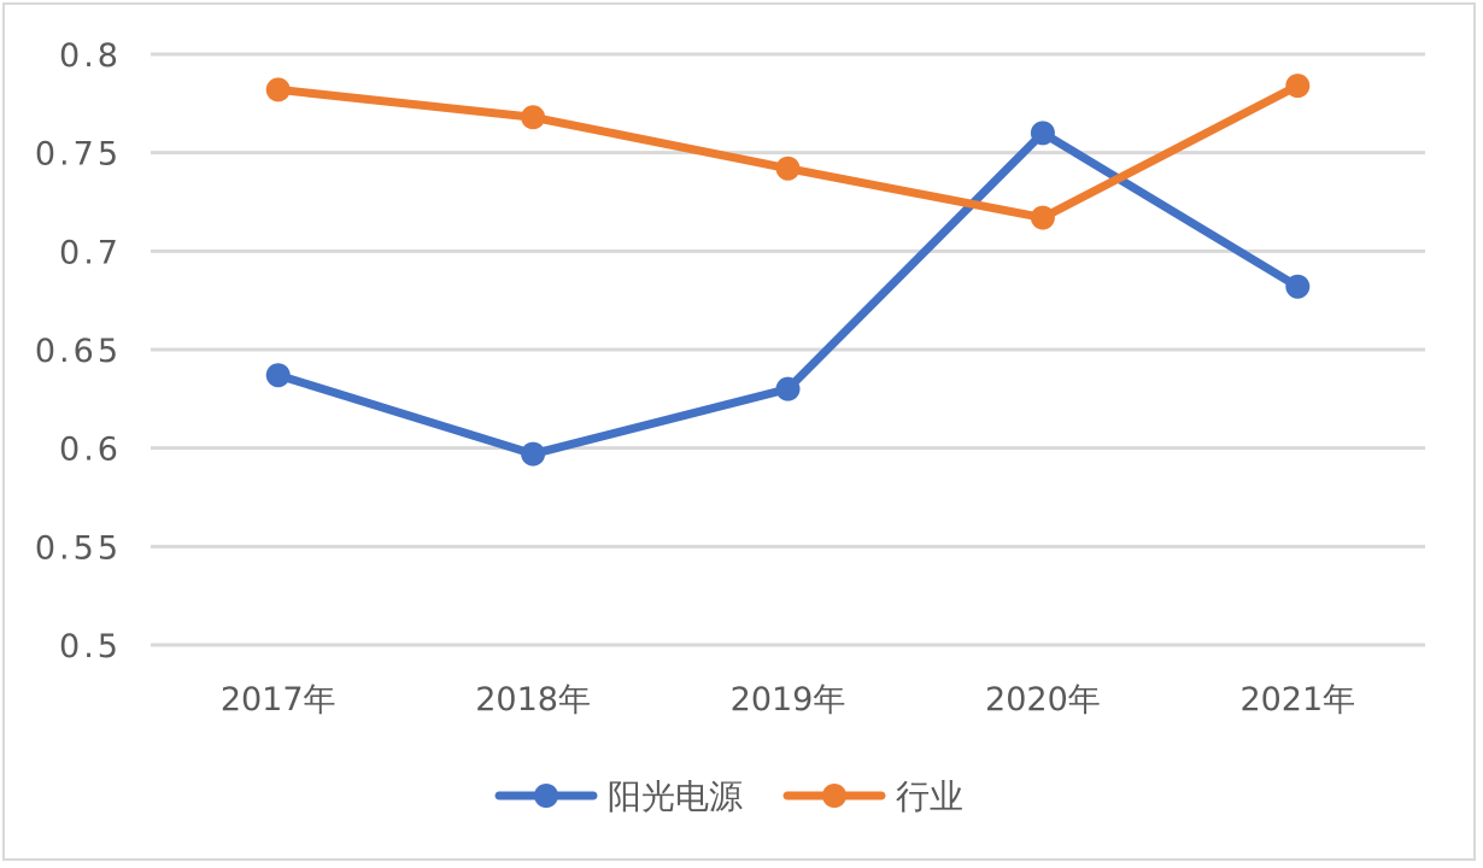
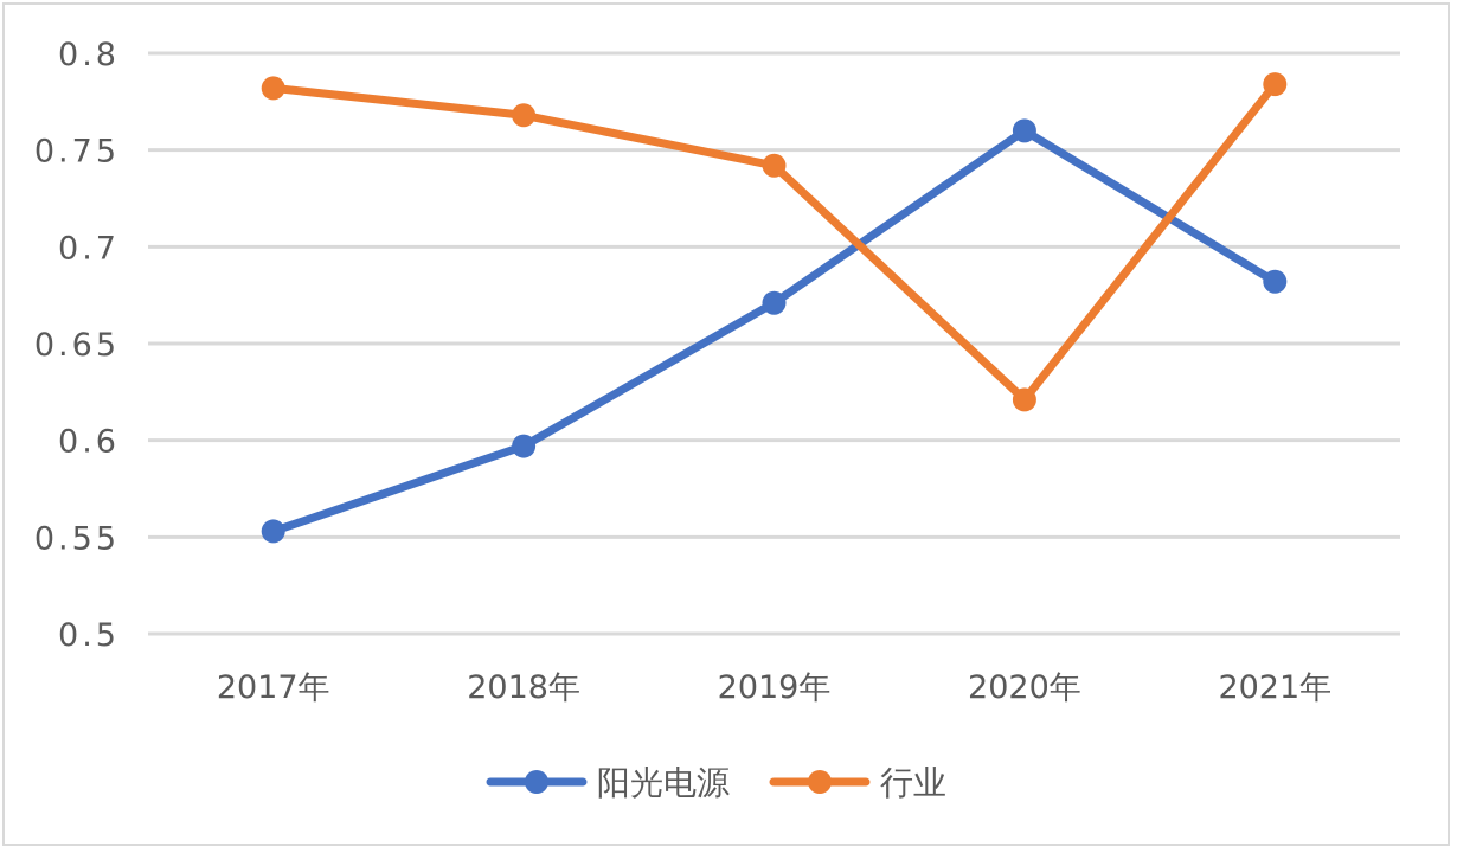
阳光电源/2017年: 0.637 -> 0.553
阳光电源/2019年: 0.630 -> 0.671
行业/2020年: 0.717 -> 0.621
